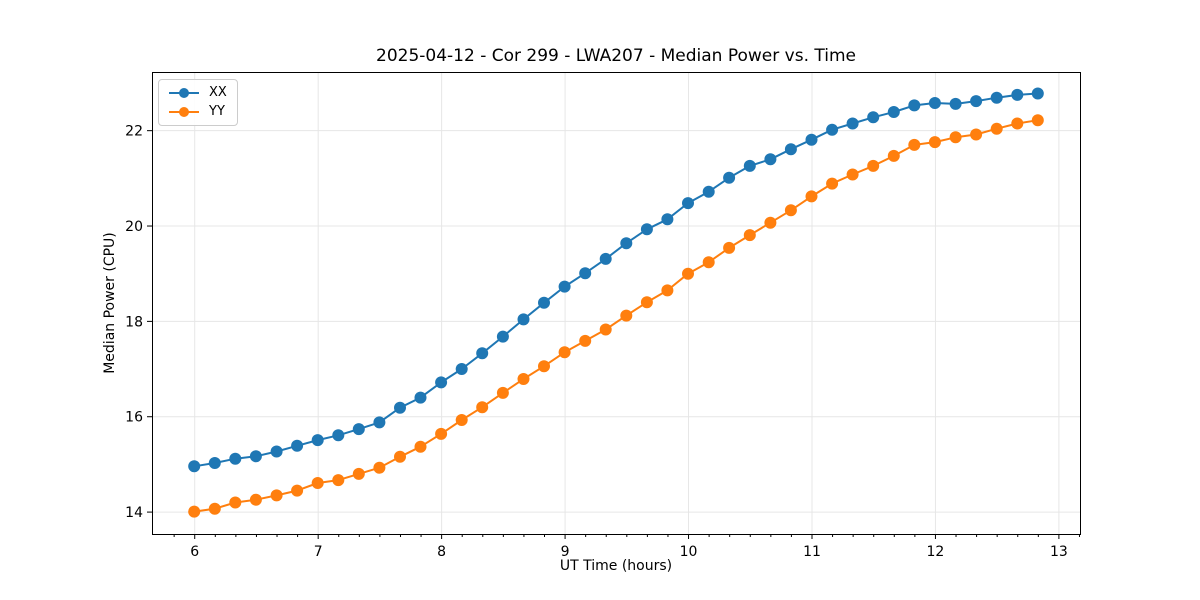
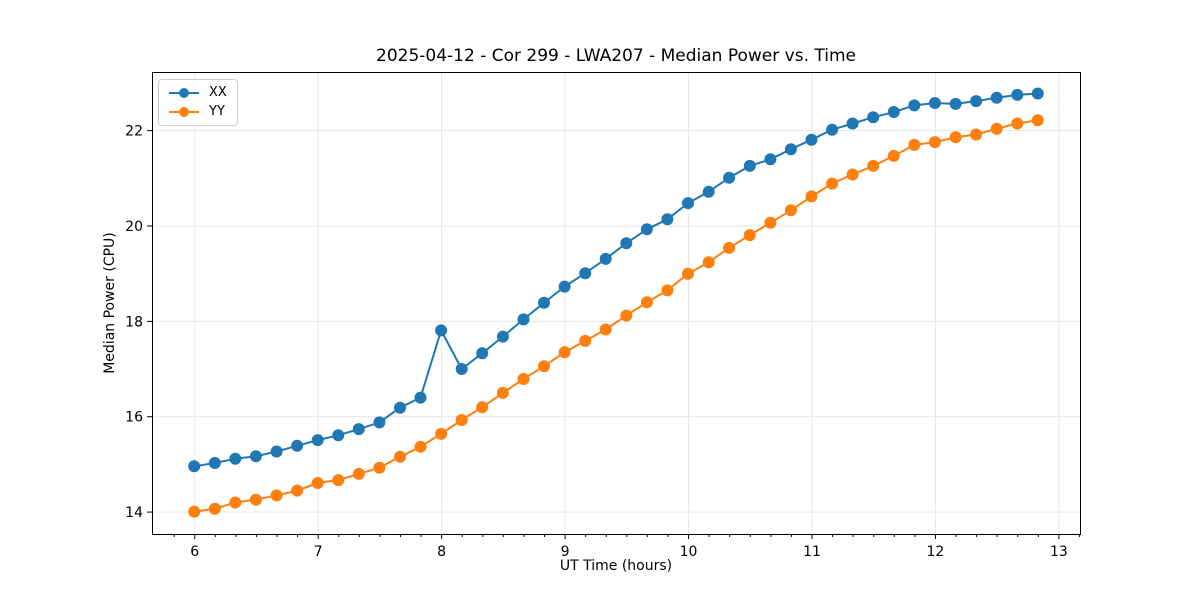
XX/8: 16.7 -> 17.8
